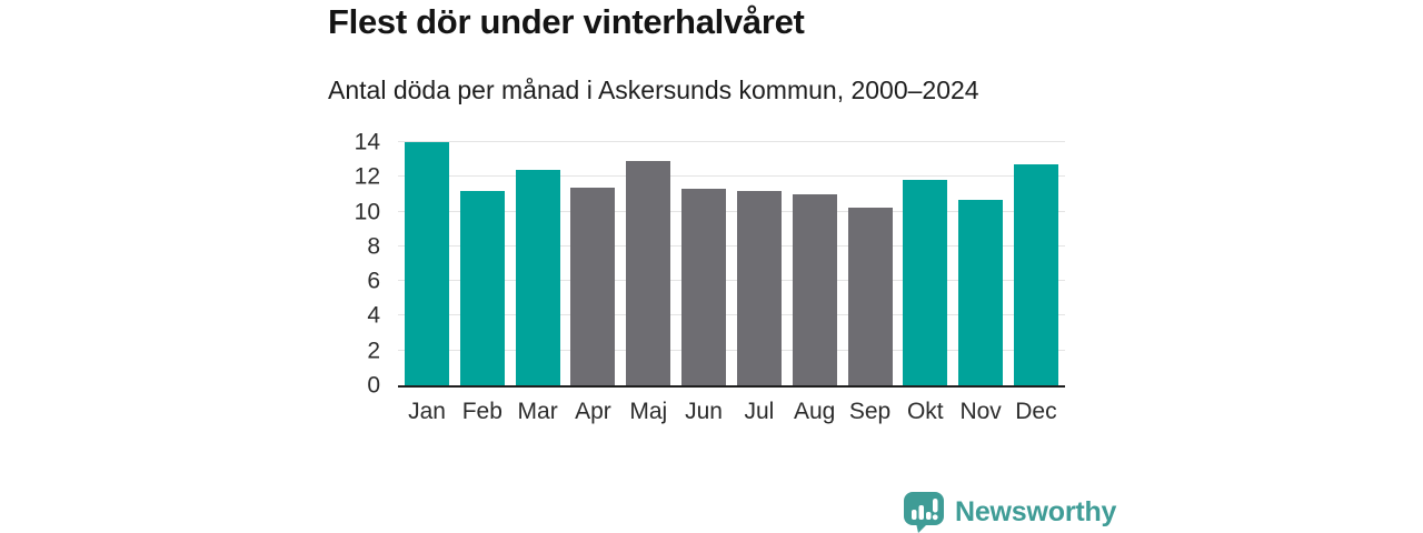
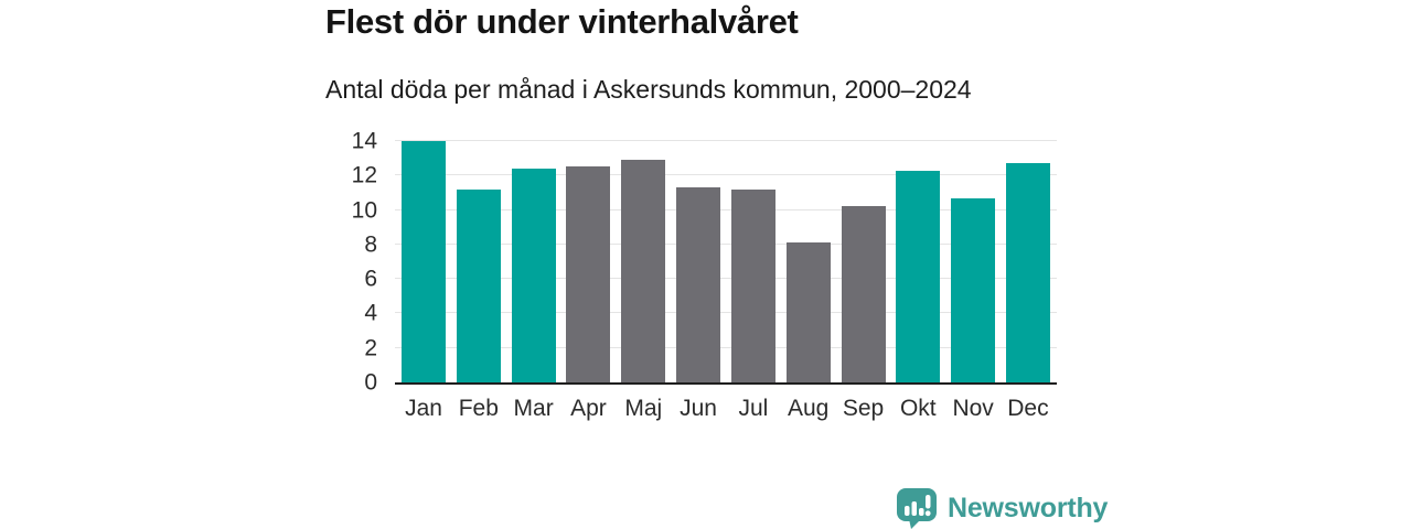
Apr: 11.4 -> 12.5
Aug: 11.0 -> 8.1
Okt: 11.8 -> 12.3
